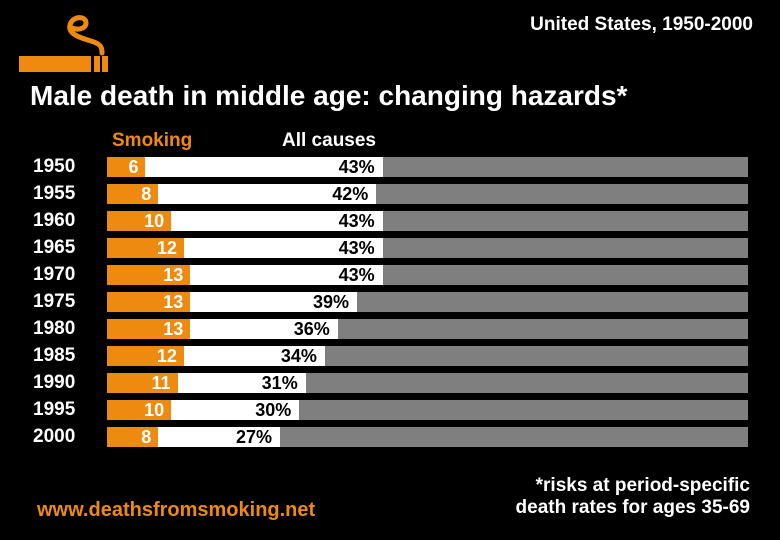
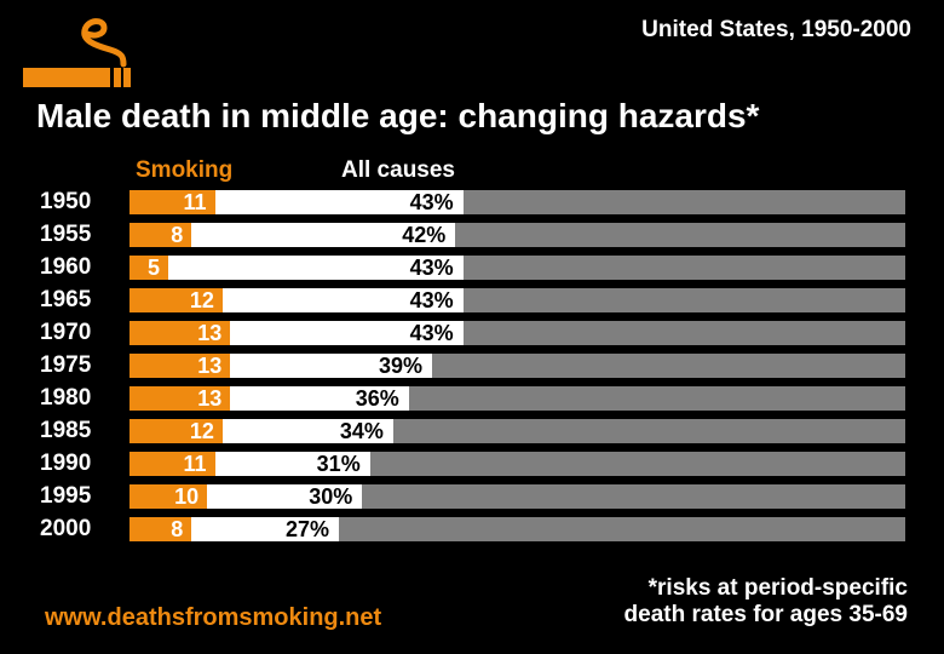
Smoking/1950: 6 -> 11
Smoking/1960: 10 -> 5
